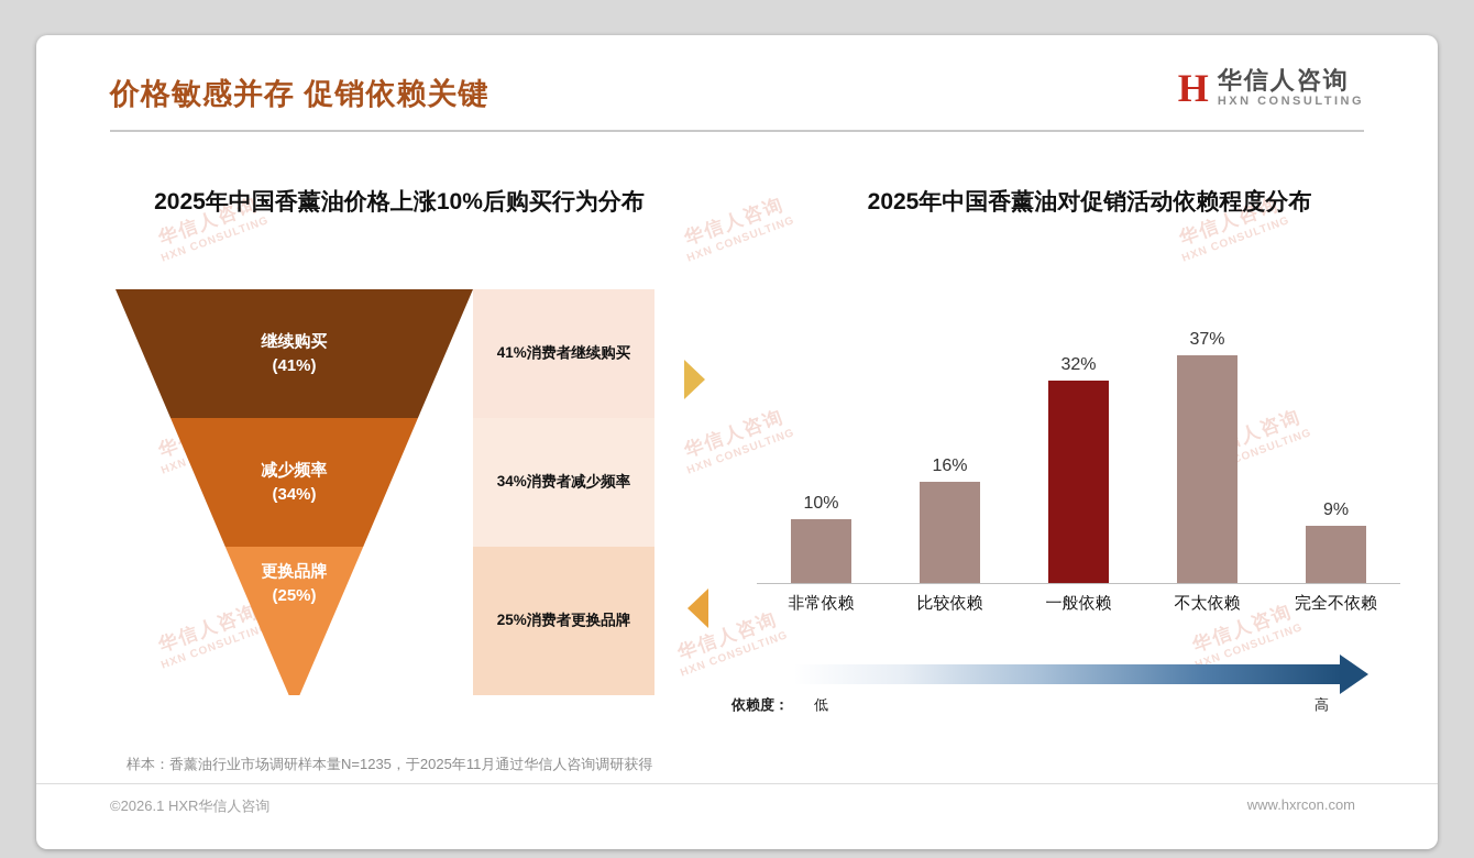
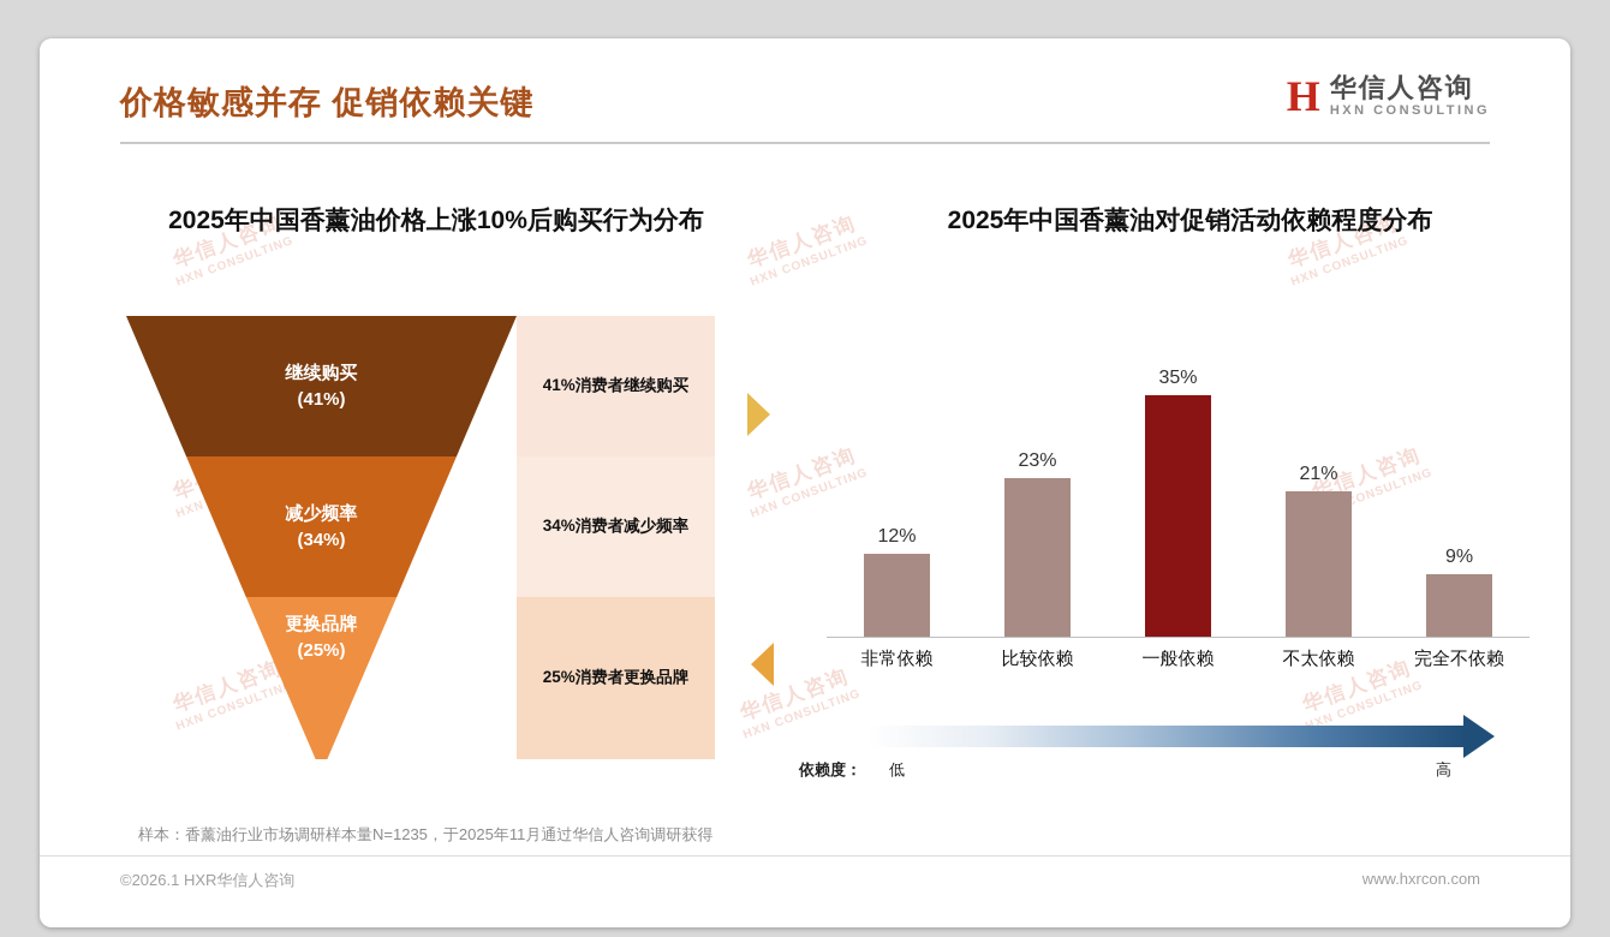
2025年中国香薰油对促销活动依赖程度分布/非常依赖: 10% -> 12%
2025年中国香薰油对促销活动依赖程度分布/比较依赖: 16% -> 23%
2025年中国香薰油对促销活动依赖程度分布/一般依赖: 32% -> 35%
2025年中国香薰油对促销活动依赖程度分布/不太依赖: 37% -> 21%
